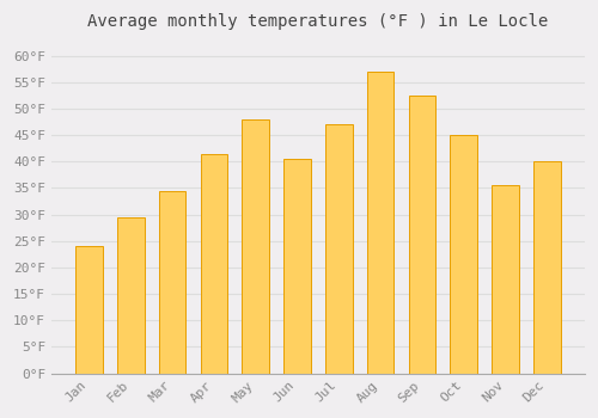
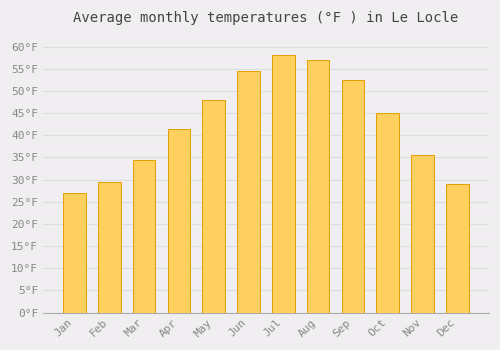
Jan: 24.0°F -> 27.0°F
Jun: 40.5°F -> 54.5°F
Jul: 47.0°F -> 58.0°F
Dec: 40.0°F -> 29.0°F
